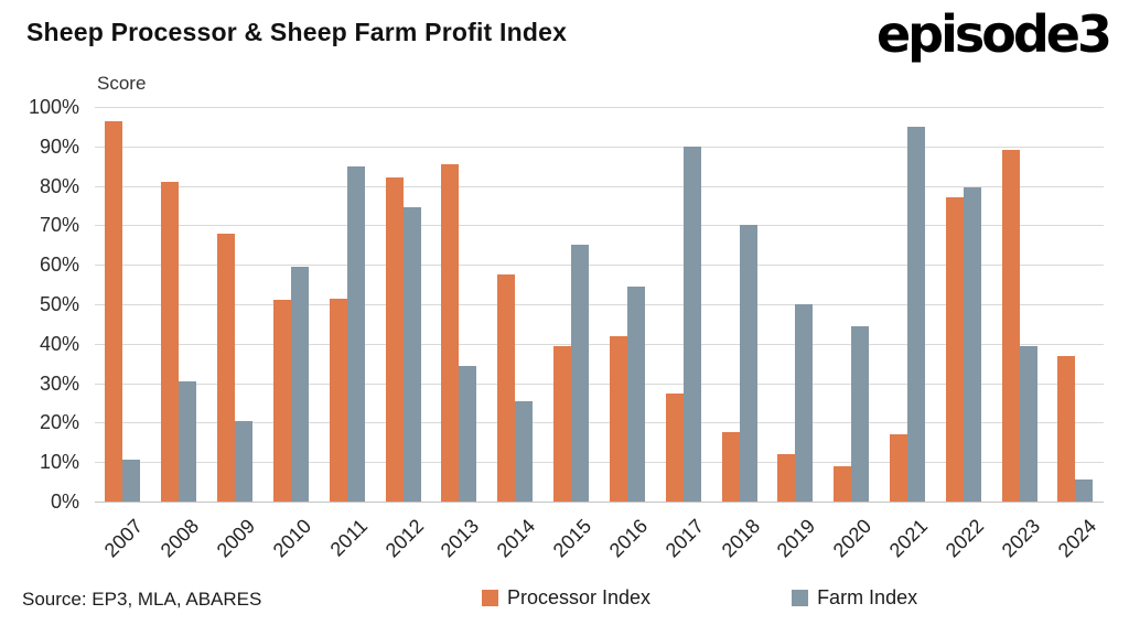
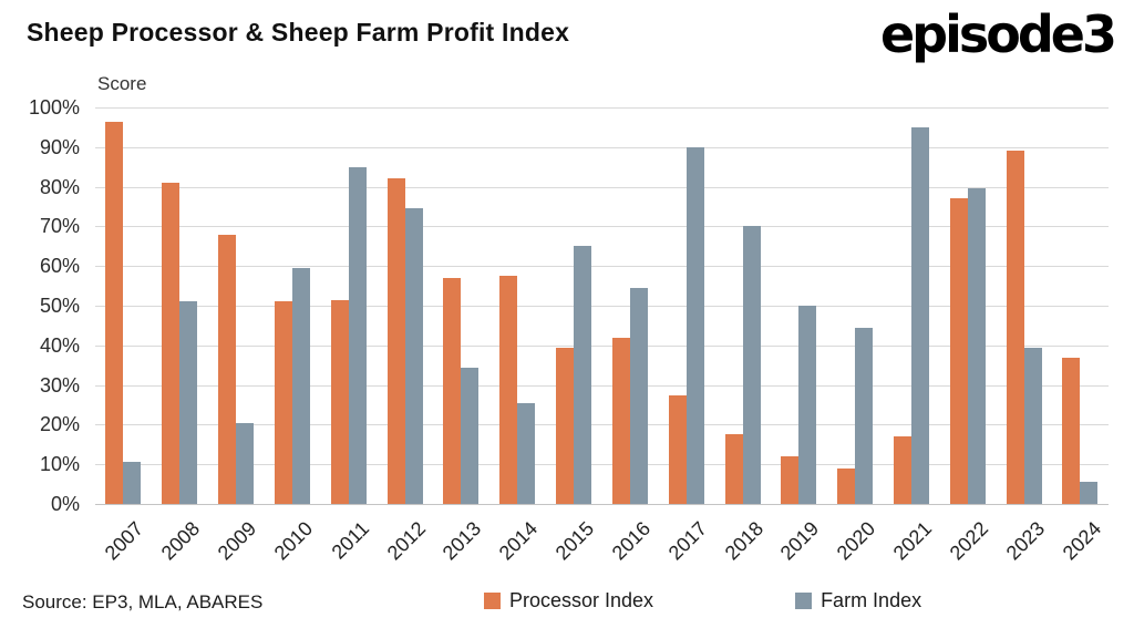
Farm Index/2008: 30% -> 51%
Processor Index/2013: 86% -> 57%
